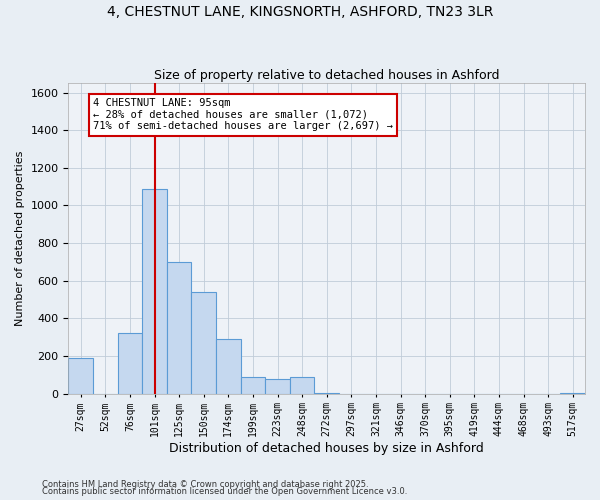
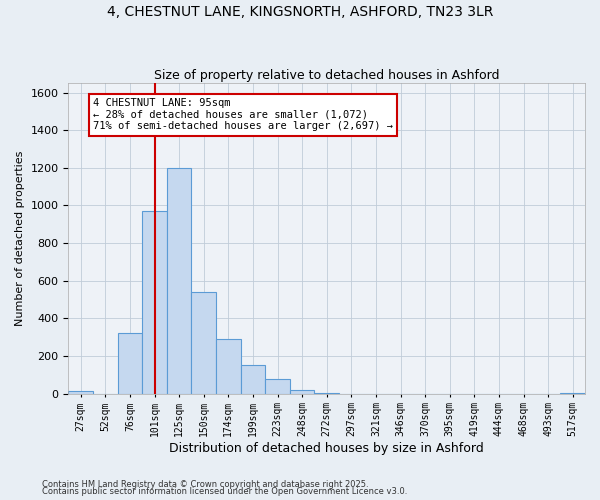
27sqm: 190 -> 10
101sqm: 1090 -> 970
125sqm: 700 -> 1200
199sqm: 90 -> 150
248sqm: 90 -> 20
